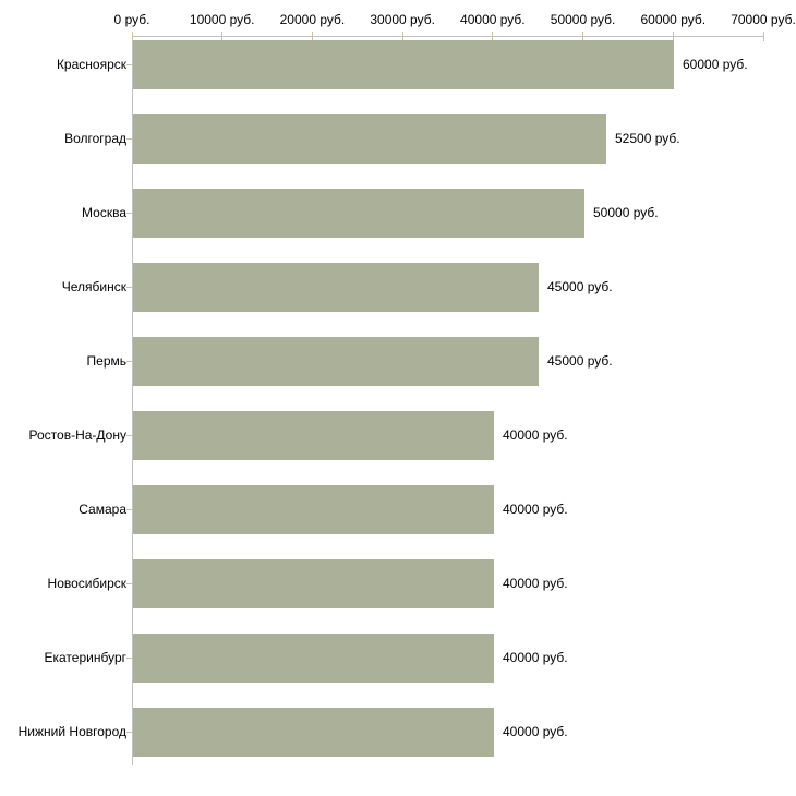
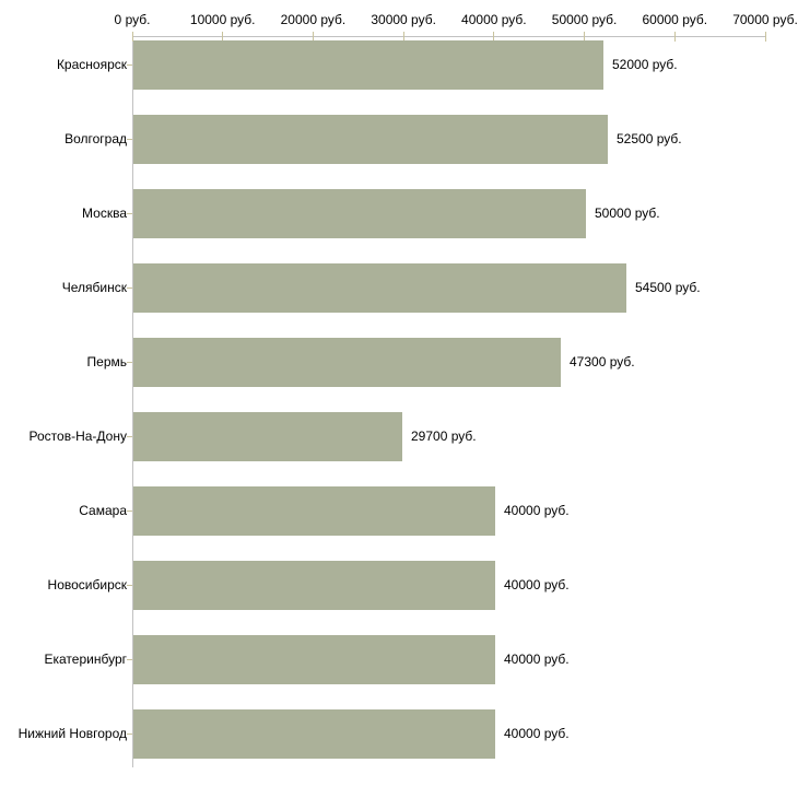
Красноярск: 60000 -> 52000
Челябинск: 45000 -> 54500
Пермь: 45000 -> 47300
Ростов-На-Дону: 40000 -> 29700
